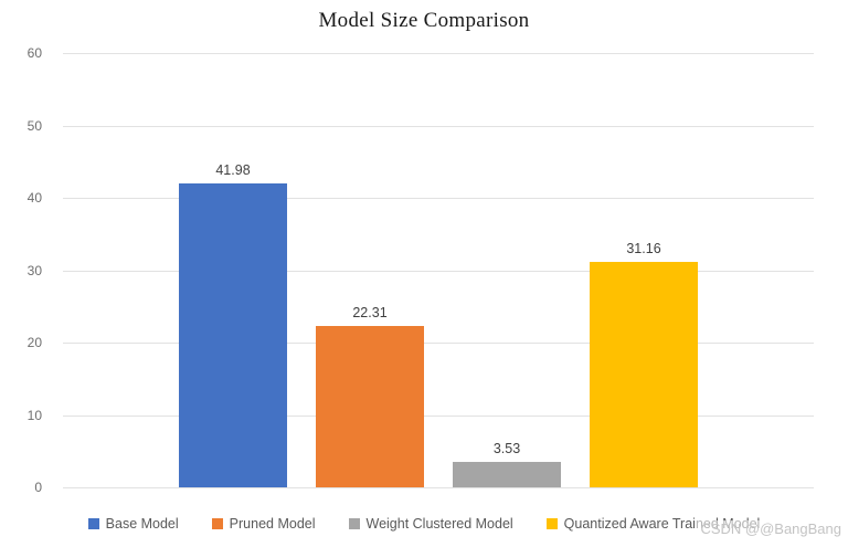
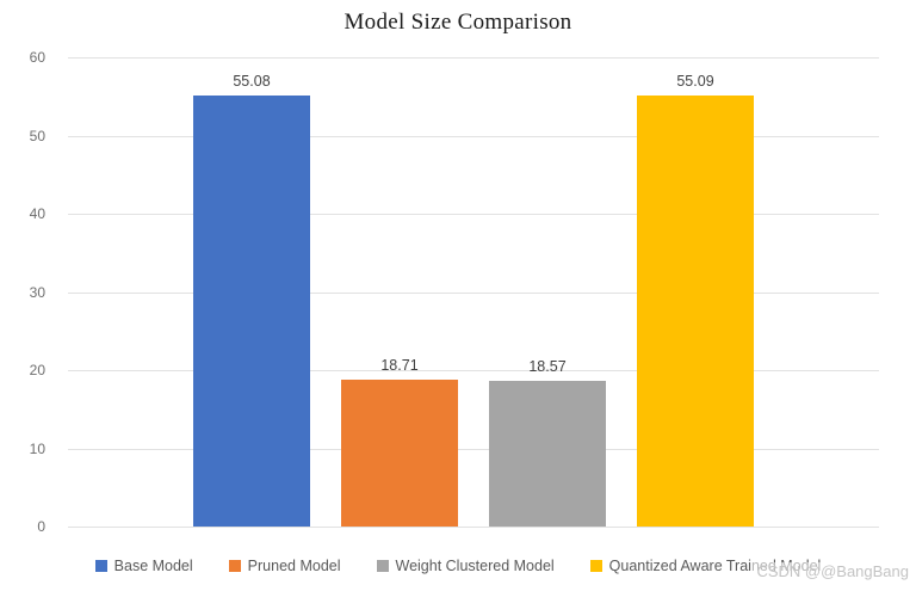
Base Model: 41.98 -> 55.08
Pruned Model: 22.31 -> 18.71
Weight Clustered Model: 3.53 -> 18.57
Quantized Aware Trained Model: 31.16 -> 55.09
